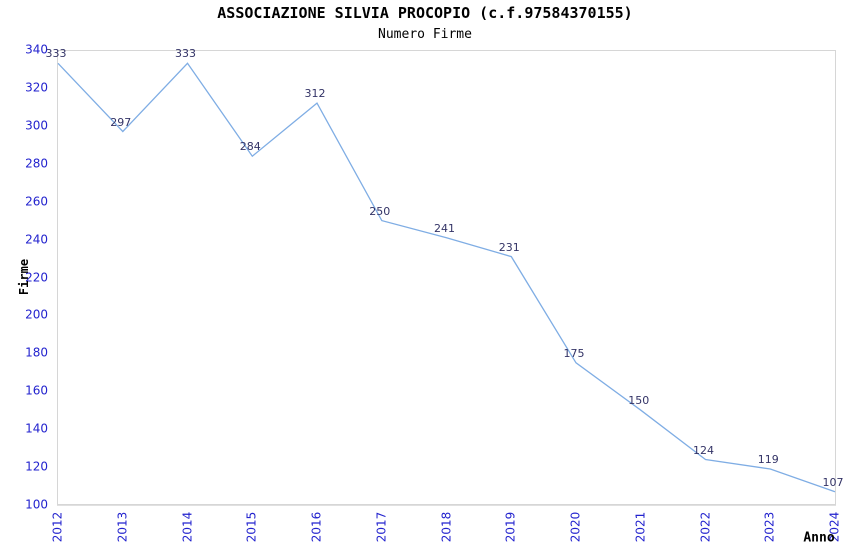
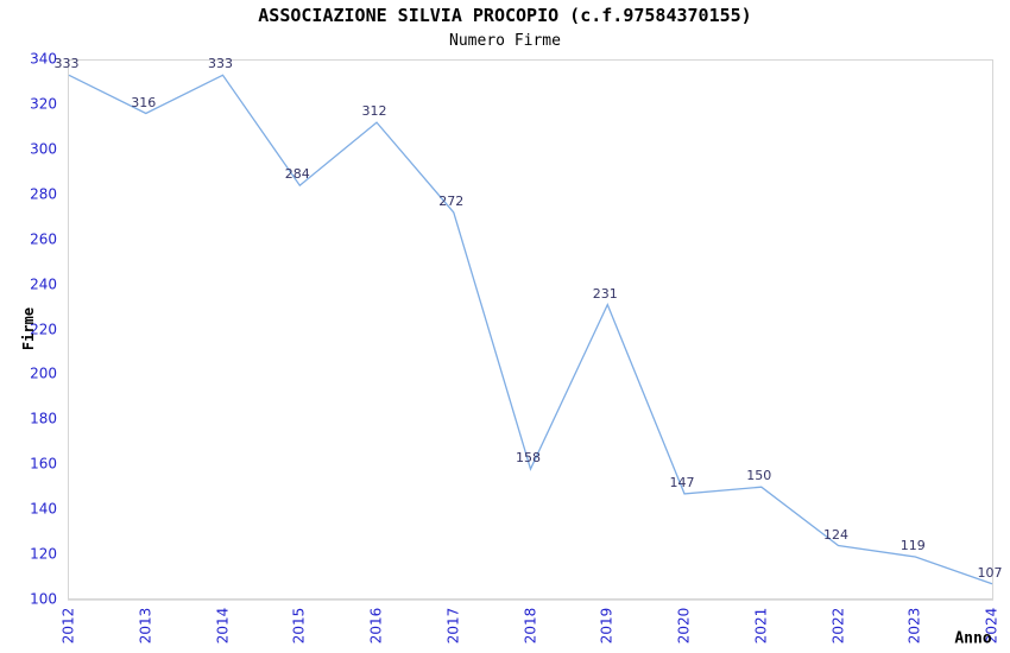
2013: 297 -> 316
2017: 250 -> 272
2018: 241 -> 158
2020: 175 -> 147
